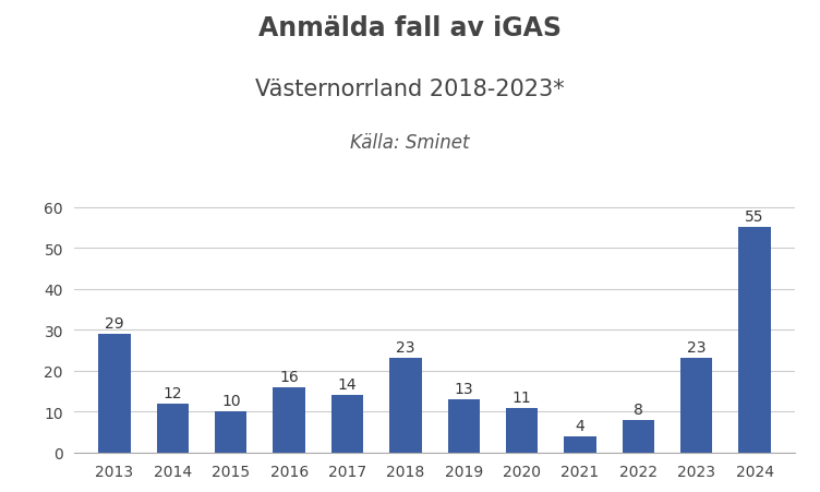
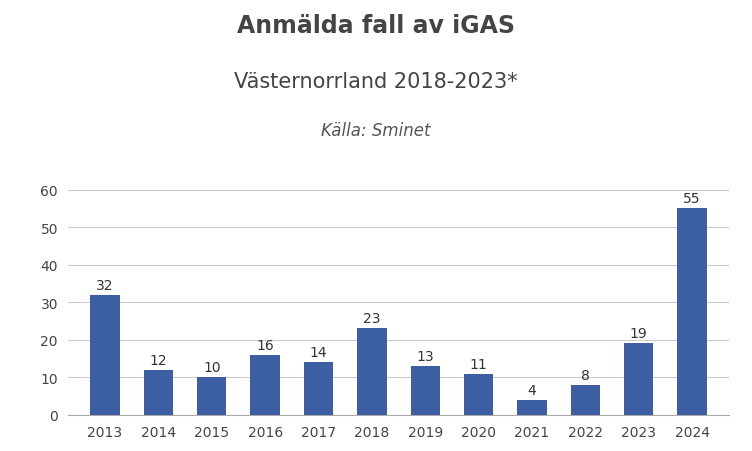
2013: 29 -> 32
2023: 23 -> 19
